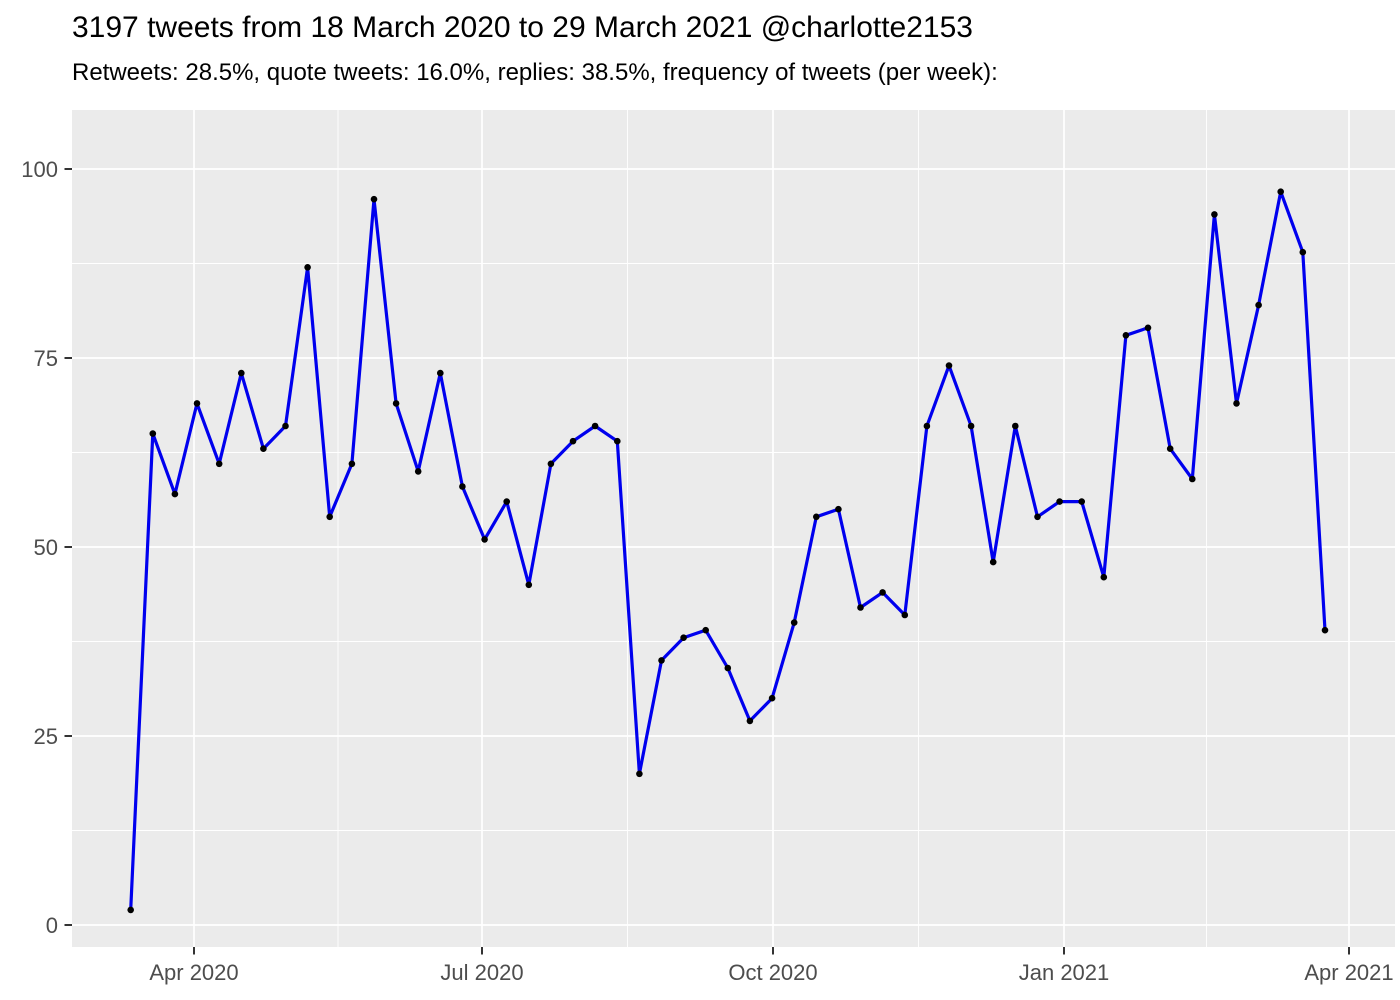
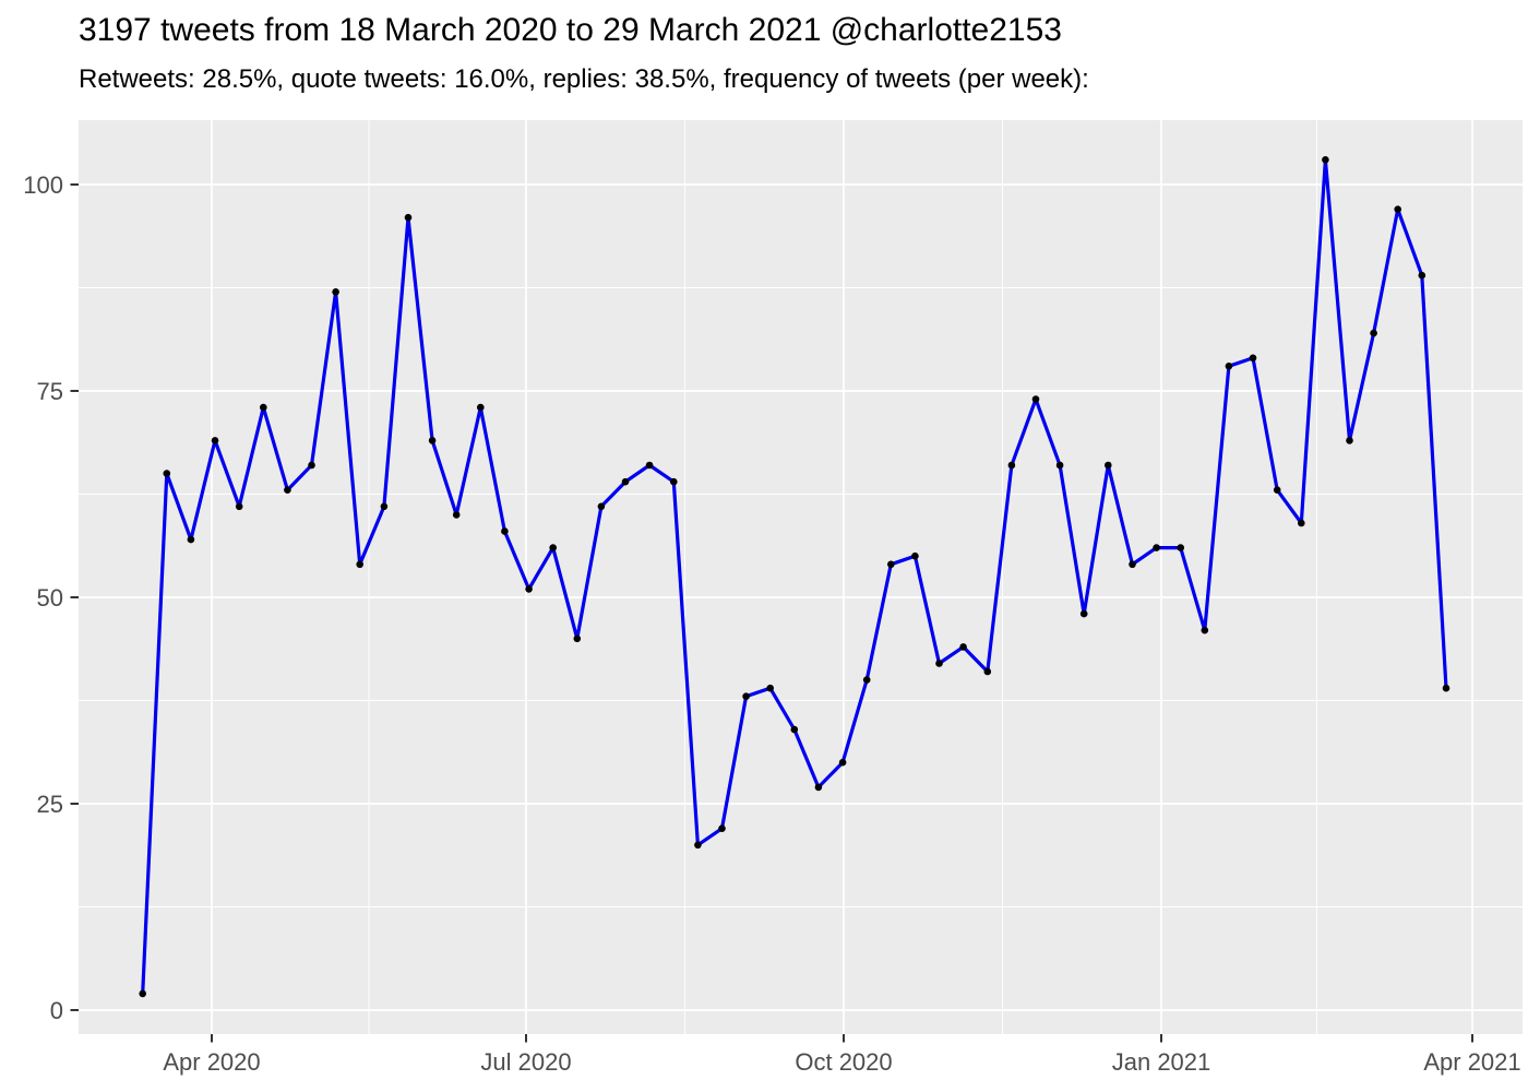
25: 35 -> 22
50: 94 -> 103
